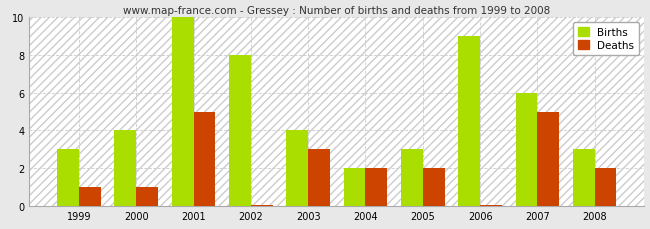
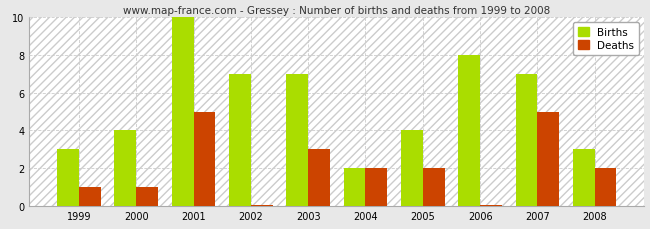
Births/2002: 8 -> 7
Births/2003: 4 -> 7
Births/2005: 3 -> 4
Births/2006: 9 -> 8
Births/2007: 6 -> 7
